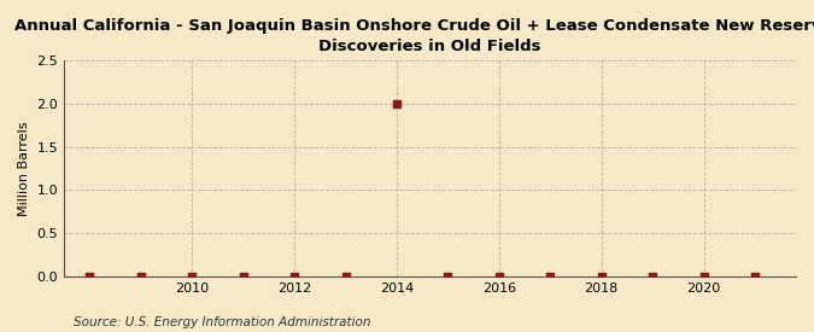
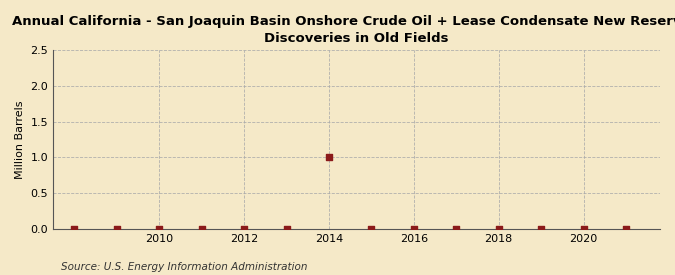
2014: 2 -> 1
